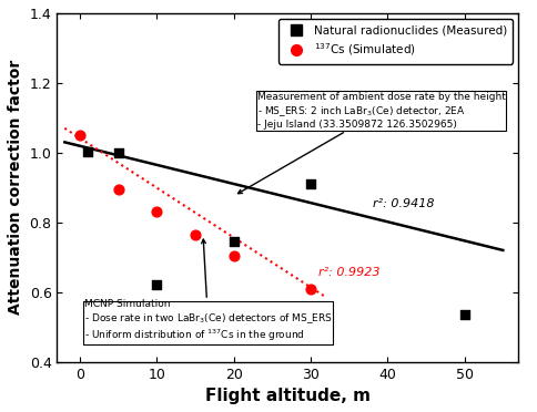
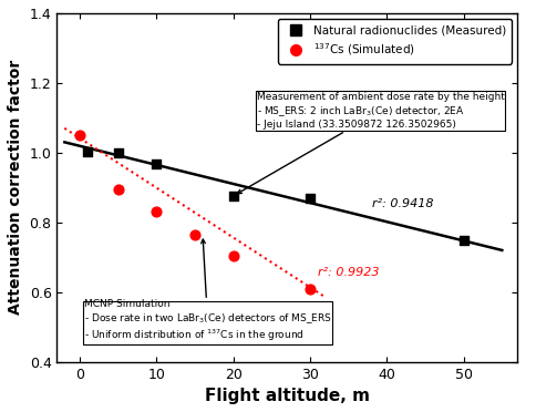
Natural radionuclides (Measured)/10: 0.620 -> 0.968
Natural radionuclides (Measured)/20: 0.745 -> 0.876
Natural radionuclides (Measured)/30: 0.910 -> 0.868
Natural radionuclides (Measured)/50: 0.535 -> 0.748
